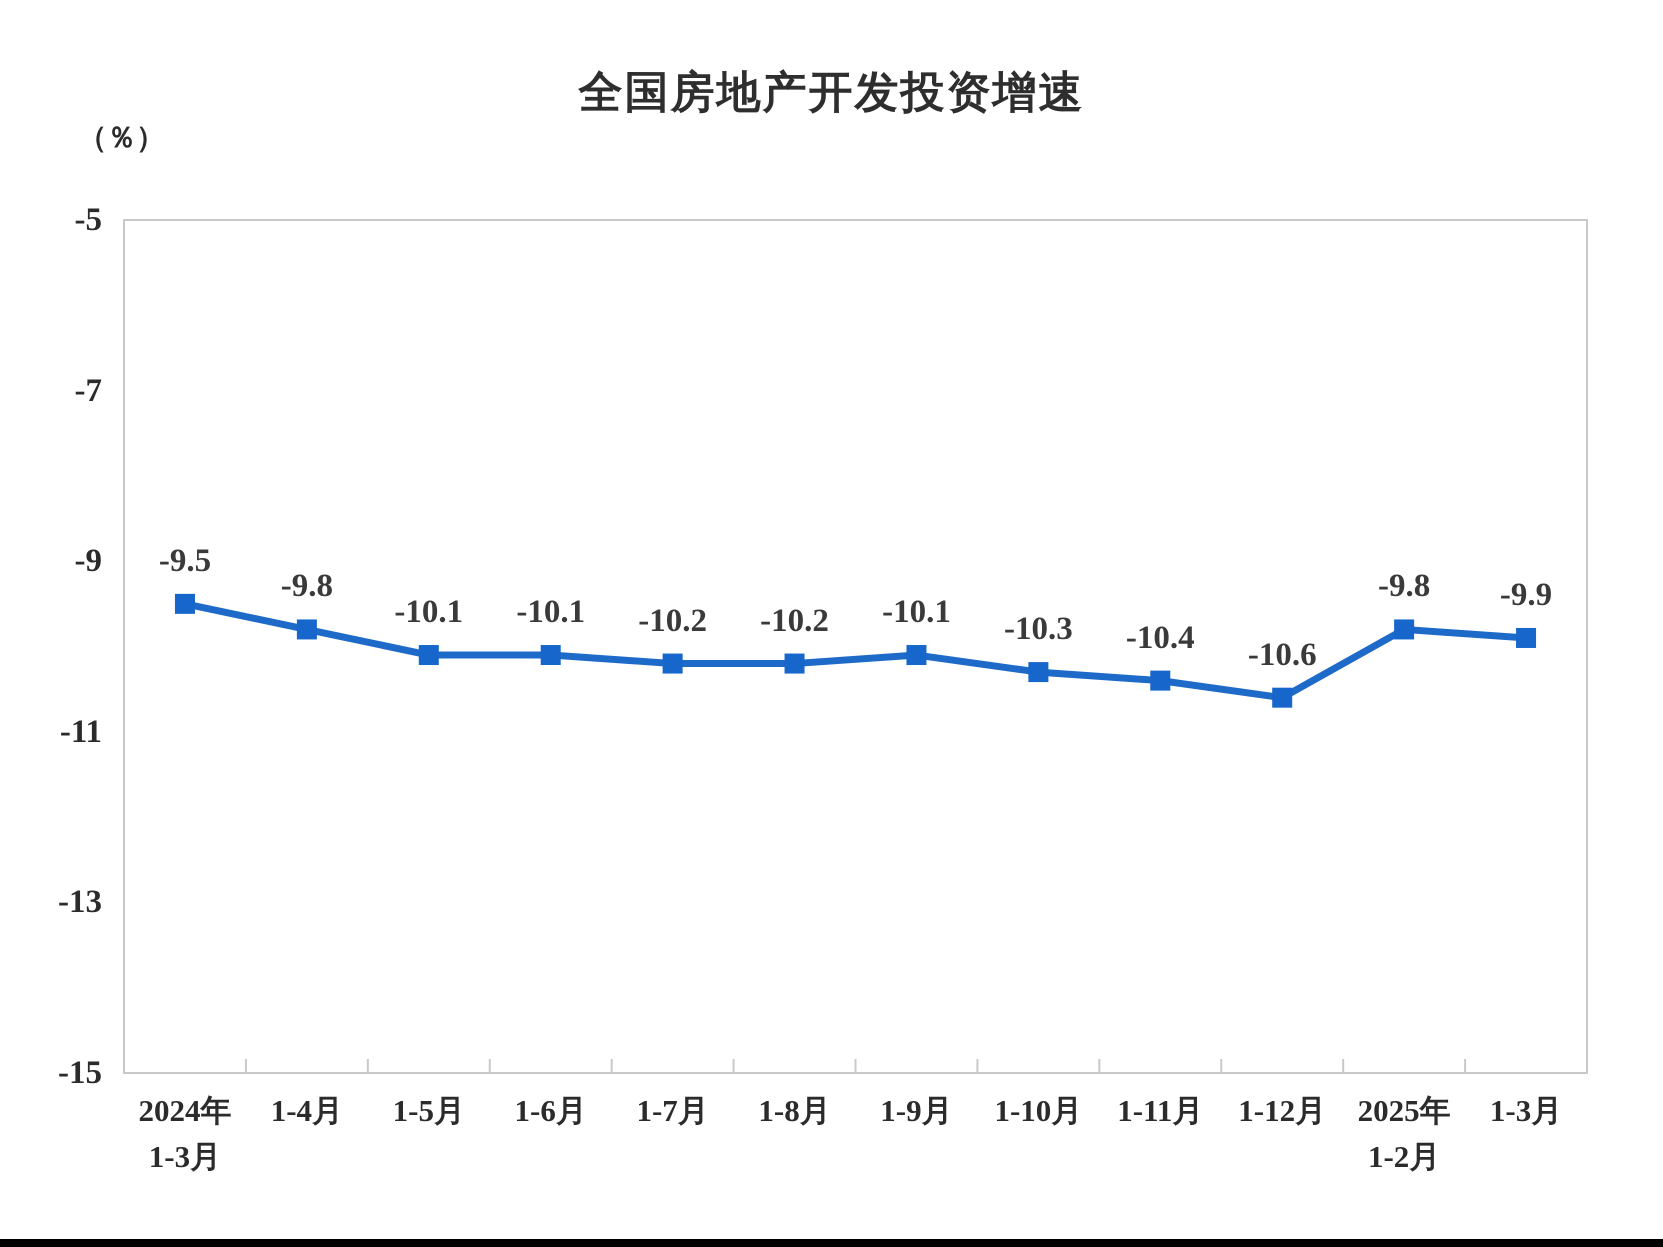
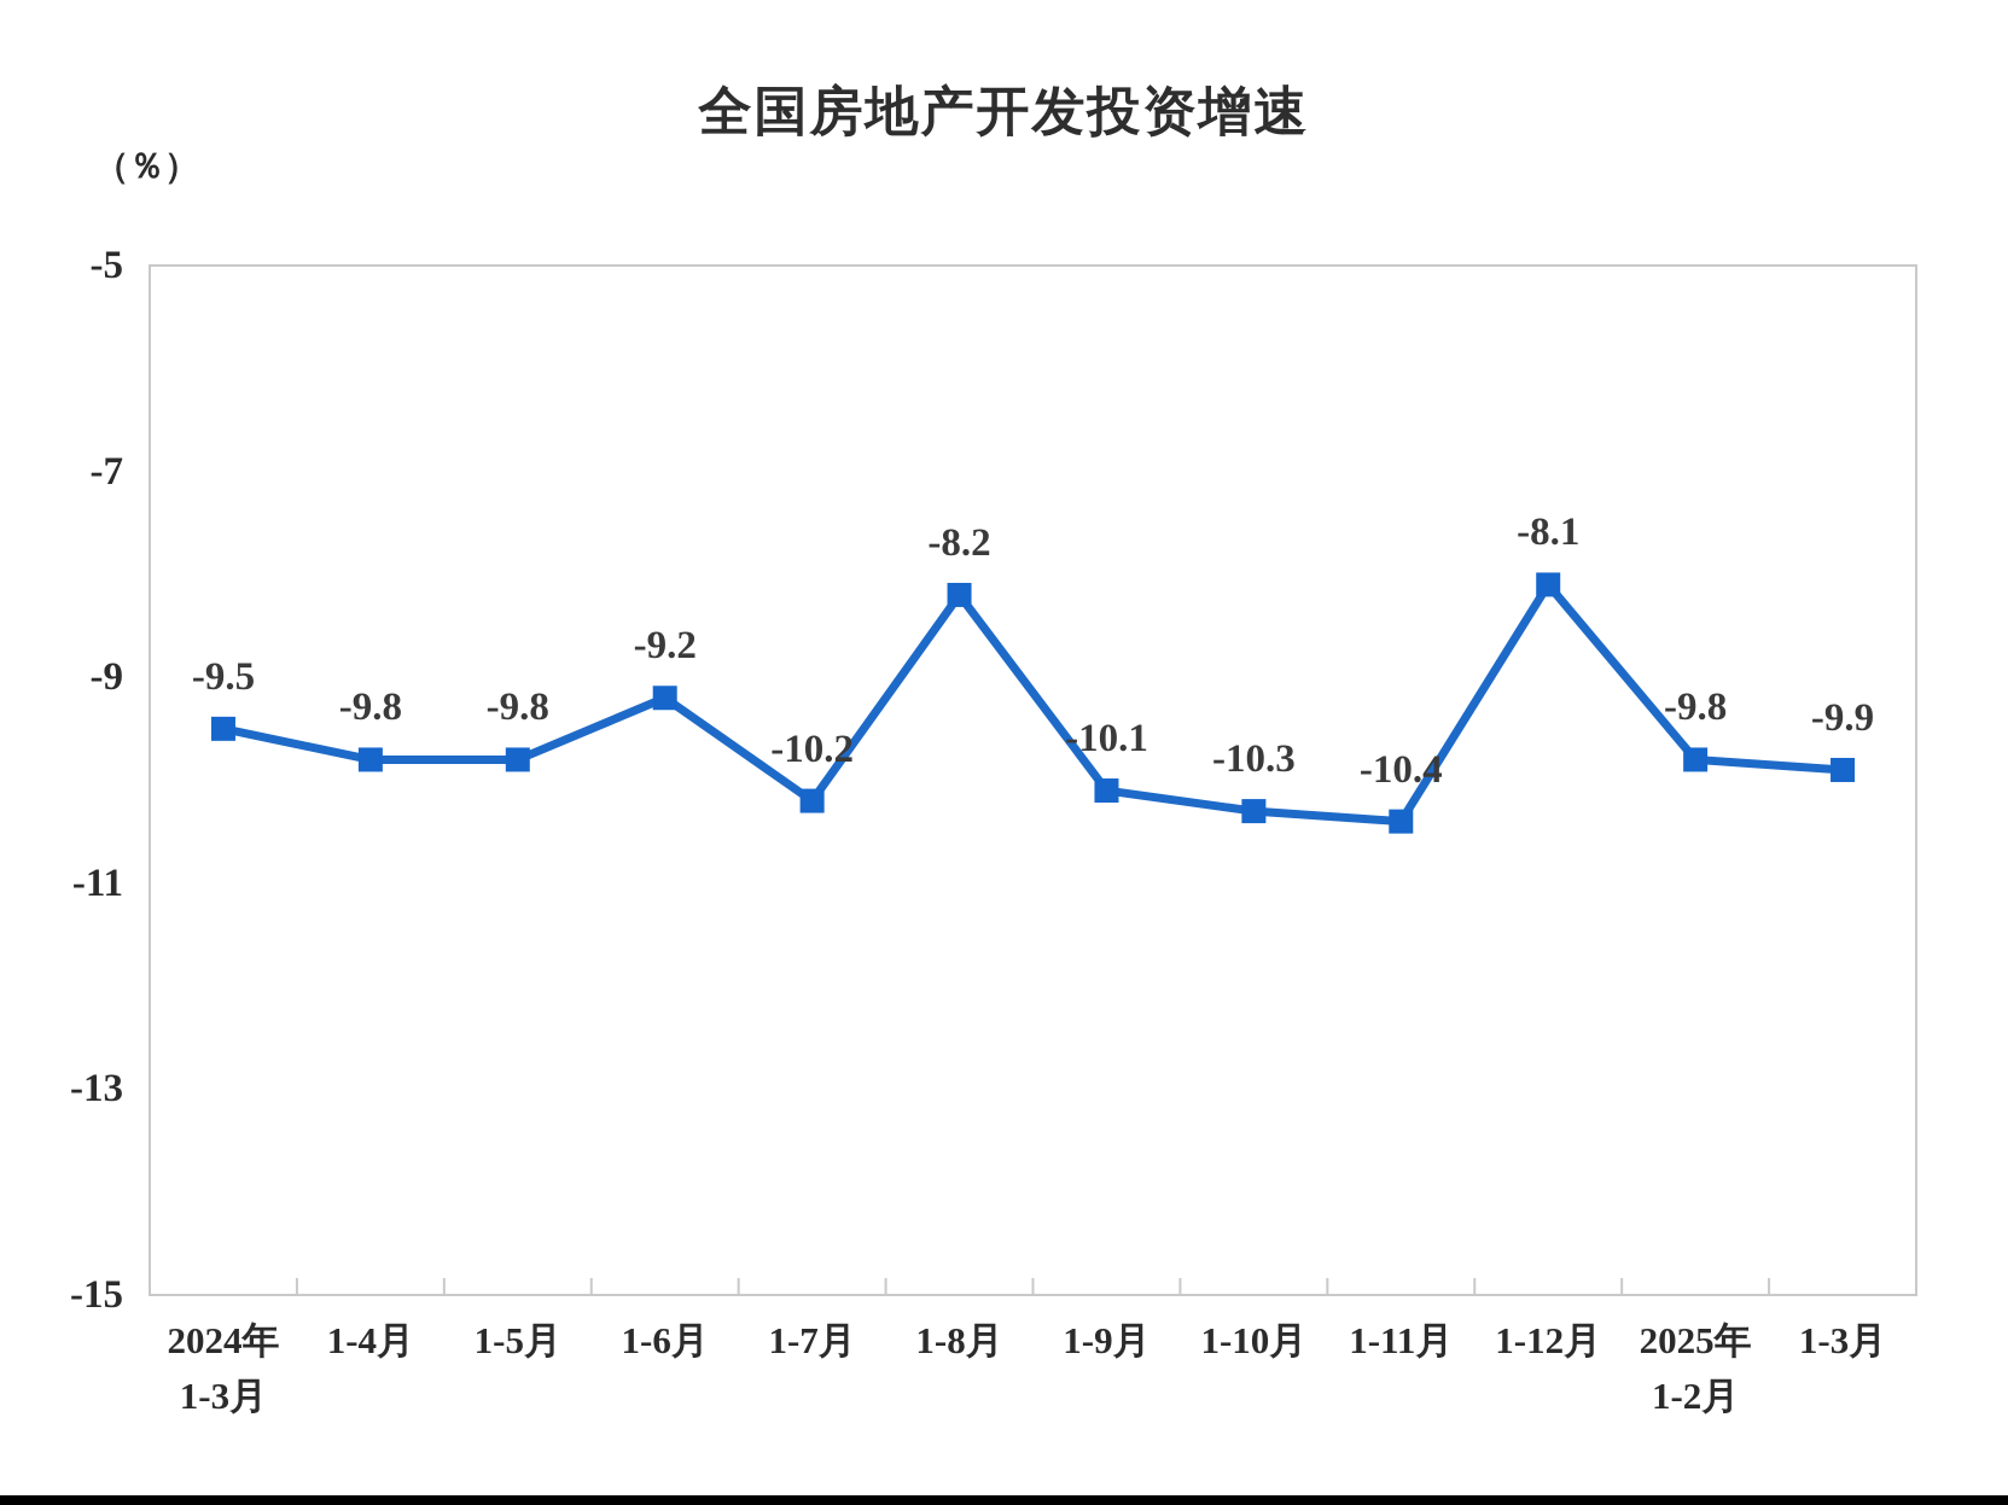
1-5月: -10.1 -> -9.8
1-6月: -10.1 -> -9.2
1-8月: -10.2 -> -8.2
1-12月: -10.6 -> -8.1
